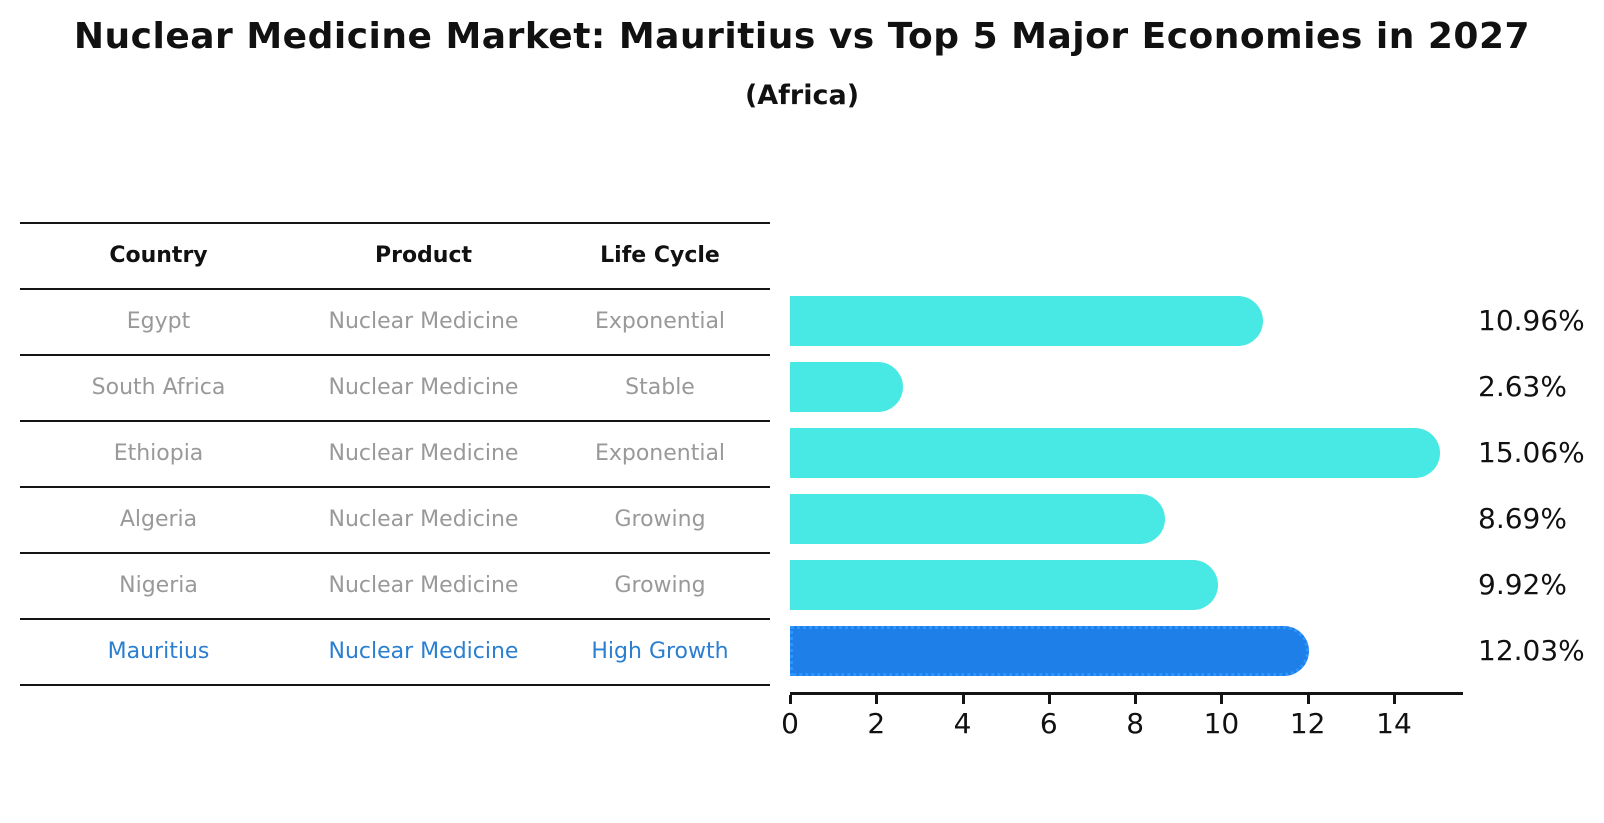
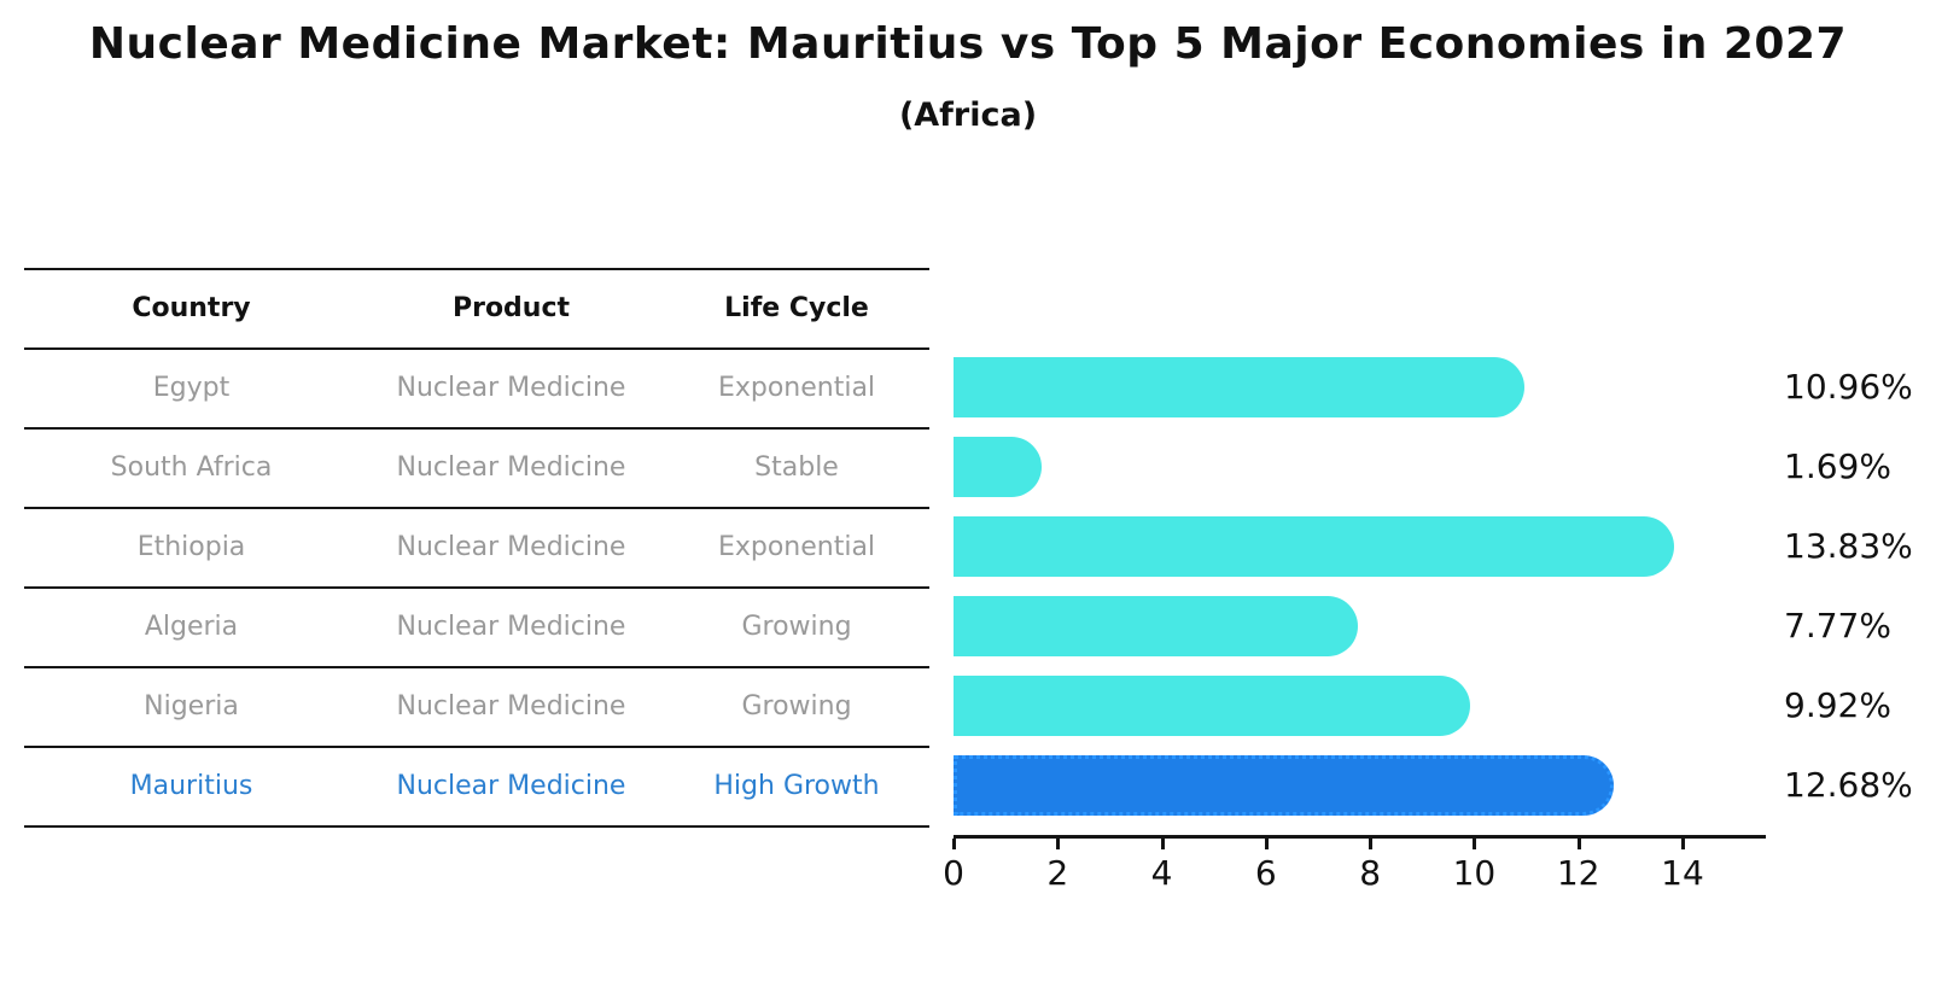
South Africa: 2.63% -> 1.69%
Ethiopia: 15.06% -> 13.83%
Algeria: 8.69% -> 7.77%
Mauritius: 12.03% -> 12.68%
